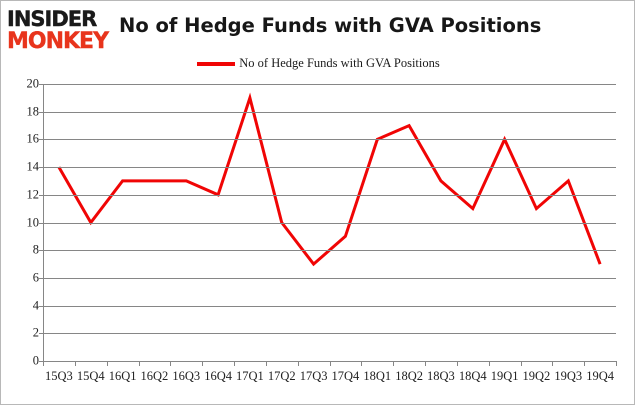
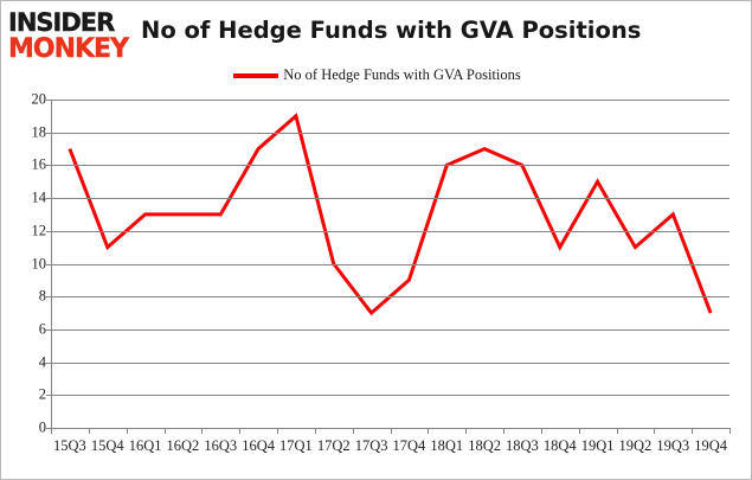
15Q3: 14 -> 17
15Q4: 10 -> 11
16Q4: 12 -> 17
18Q3: 13 -> 16
19Q1: 16 -> 15
